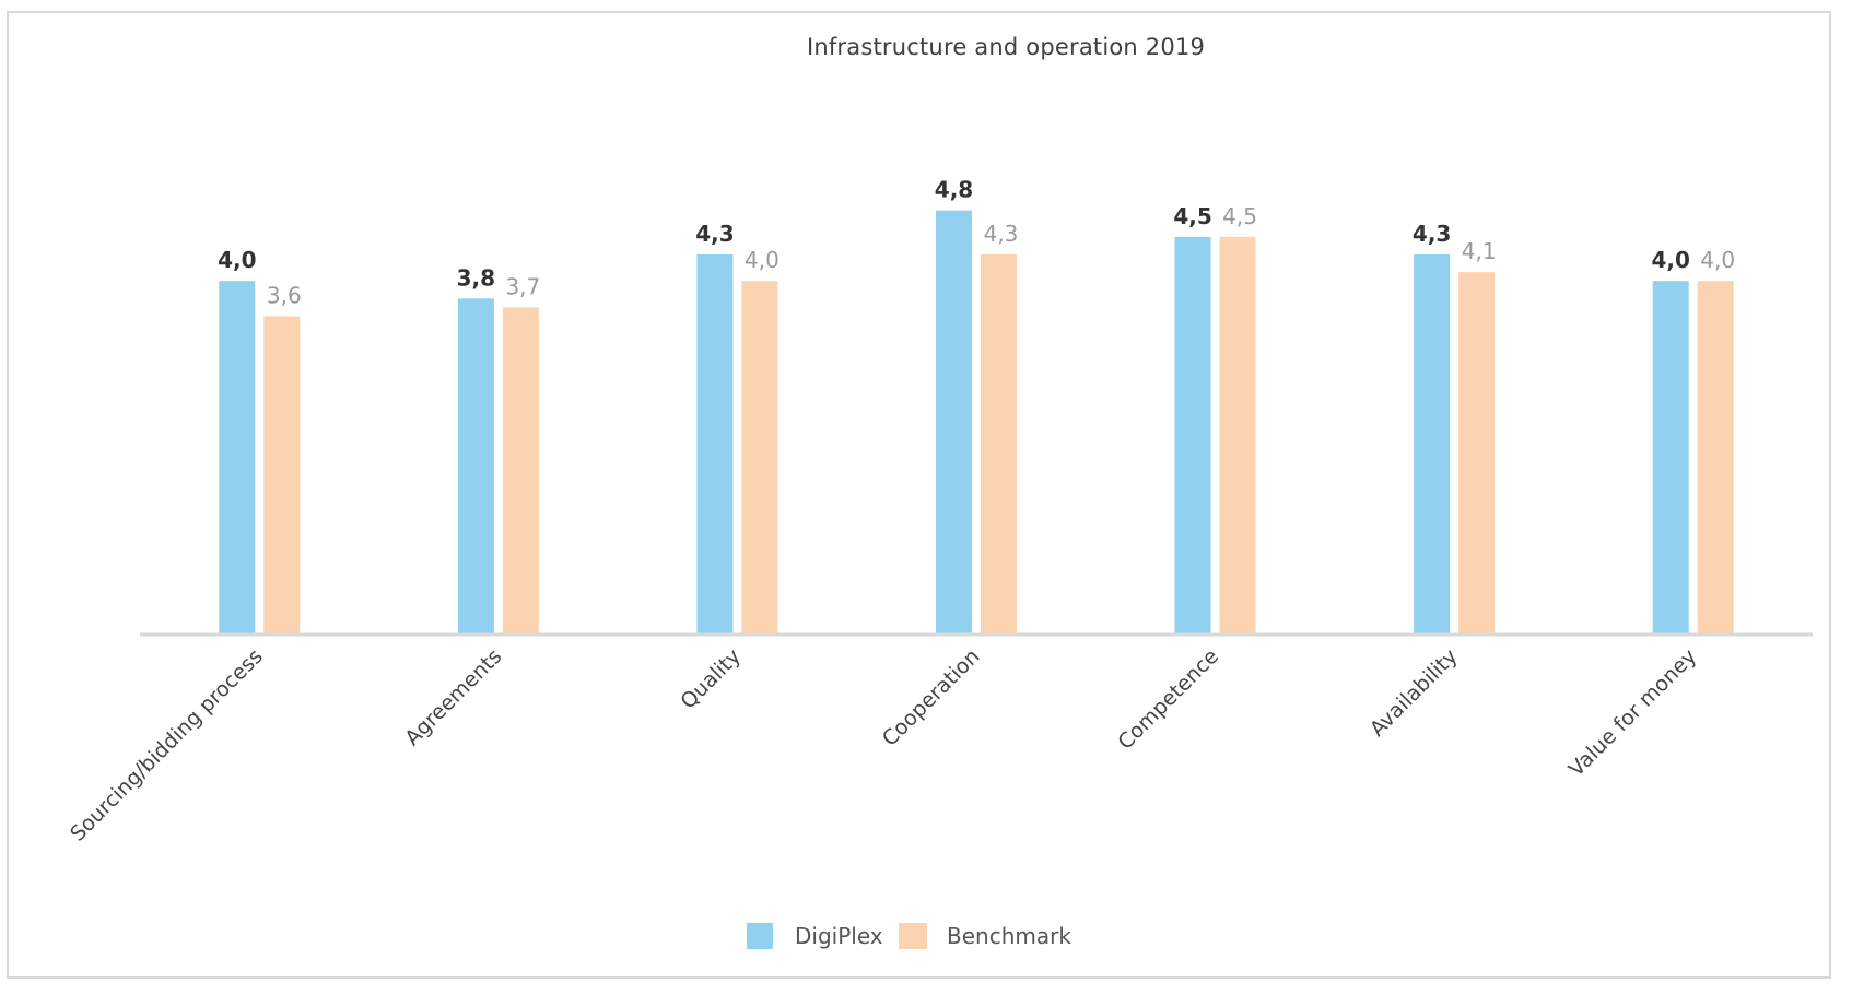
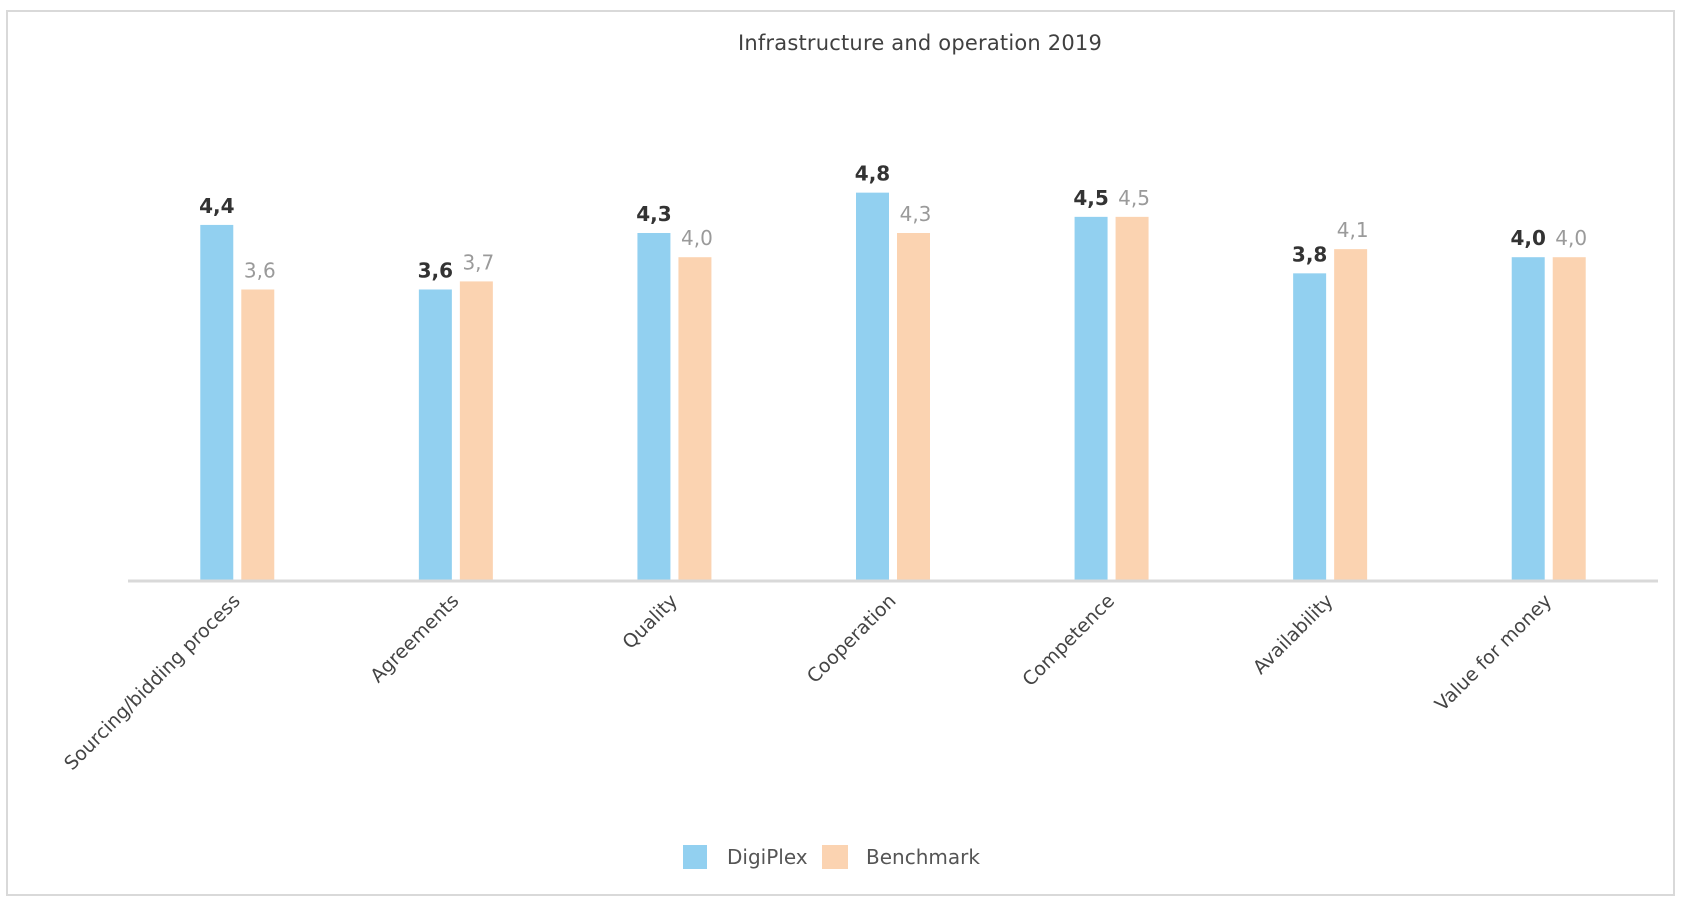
DigiPlex/Sourcing/bidding process: 4,0 -> 4,4
DigiPlex/Agreements: 3,8 -> 3,6
DigiPlex/Availability: 4,3 -> 3,8
